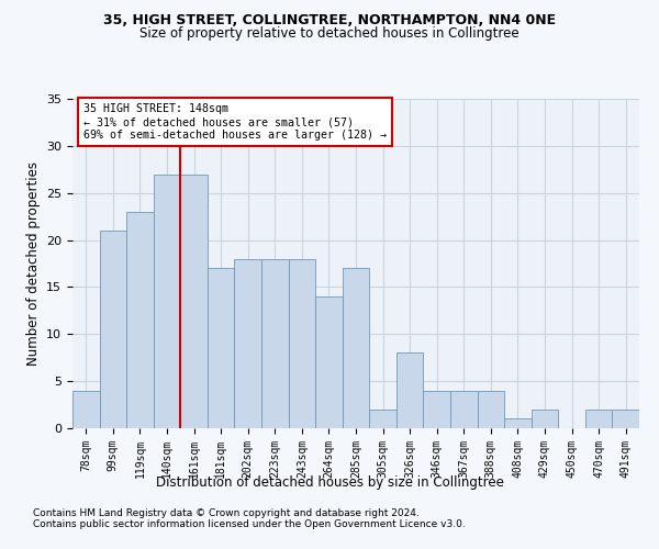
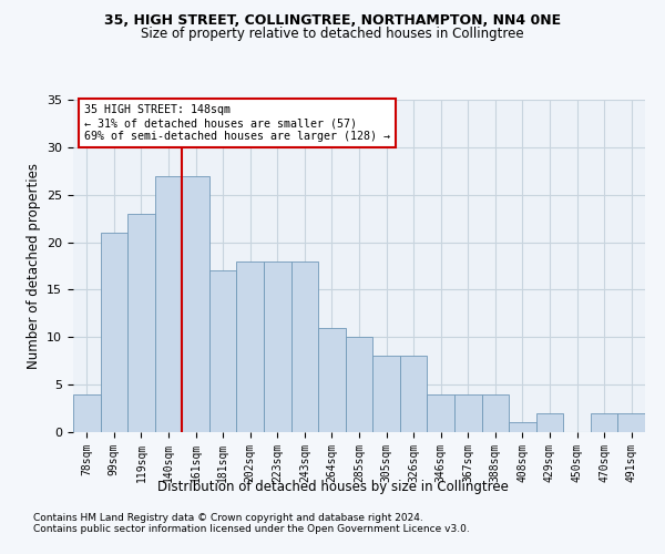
264sqm: 14 -> 11
285sqm: 17 -> 10
305sqm: 2 -> 8
